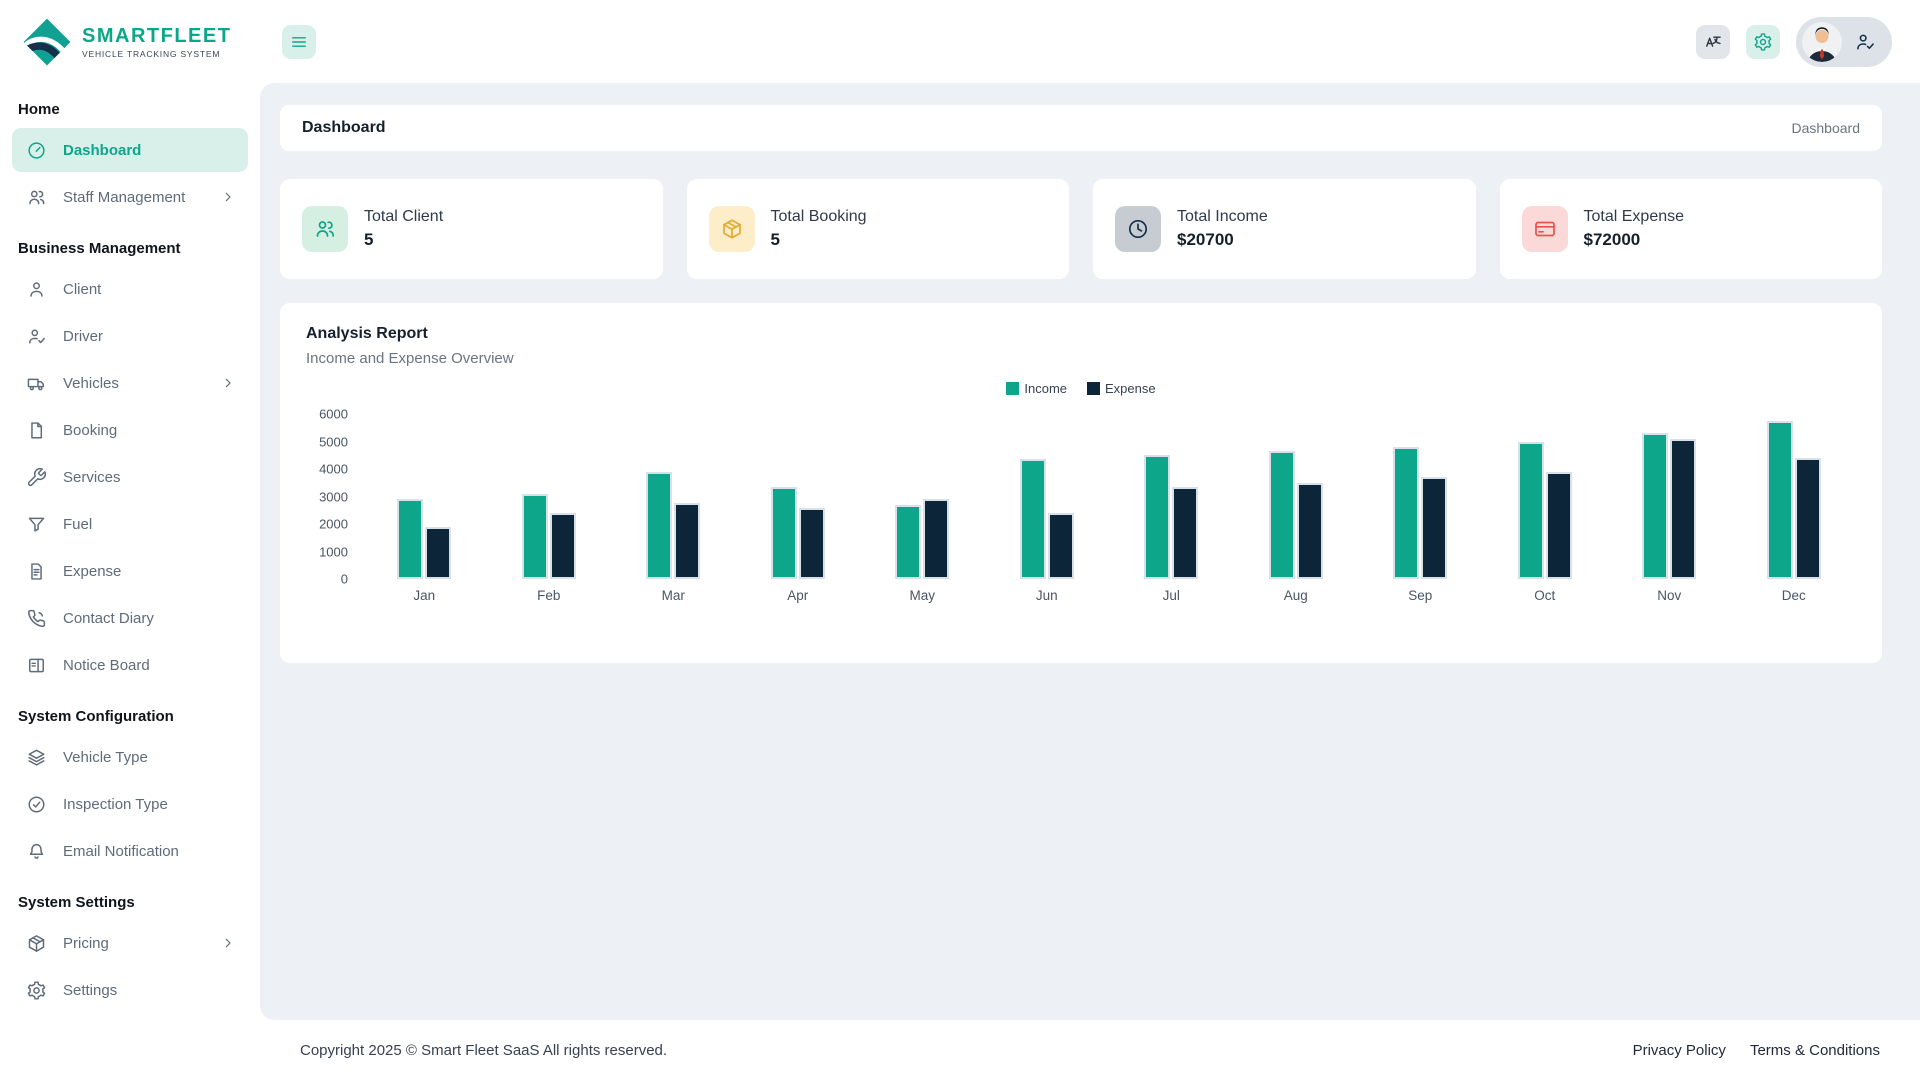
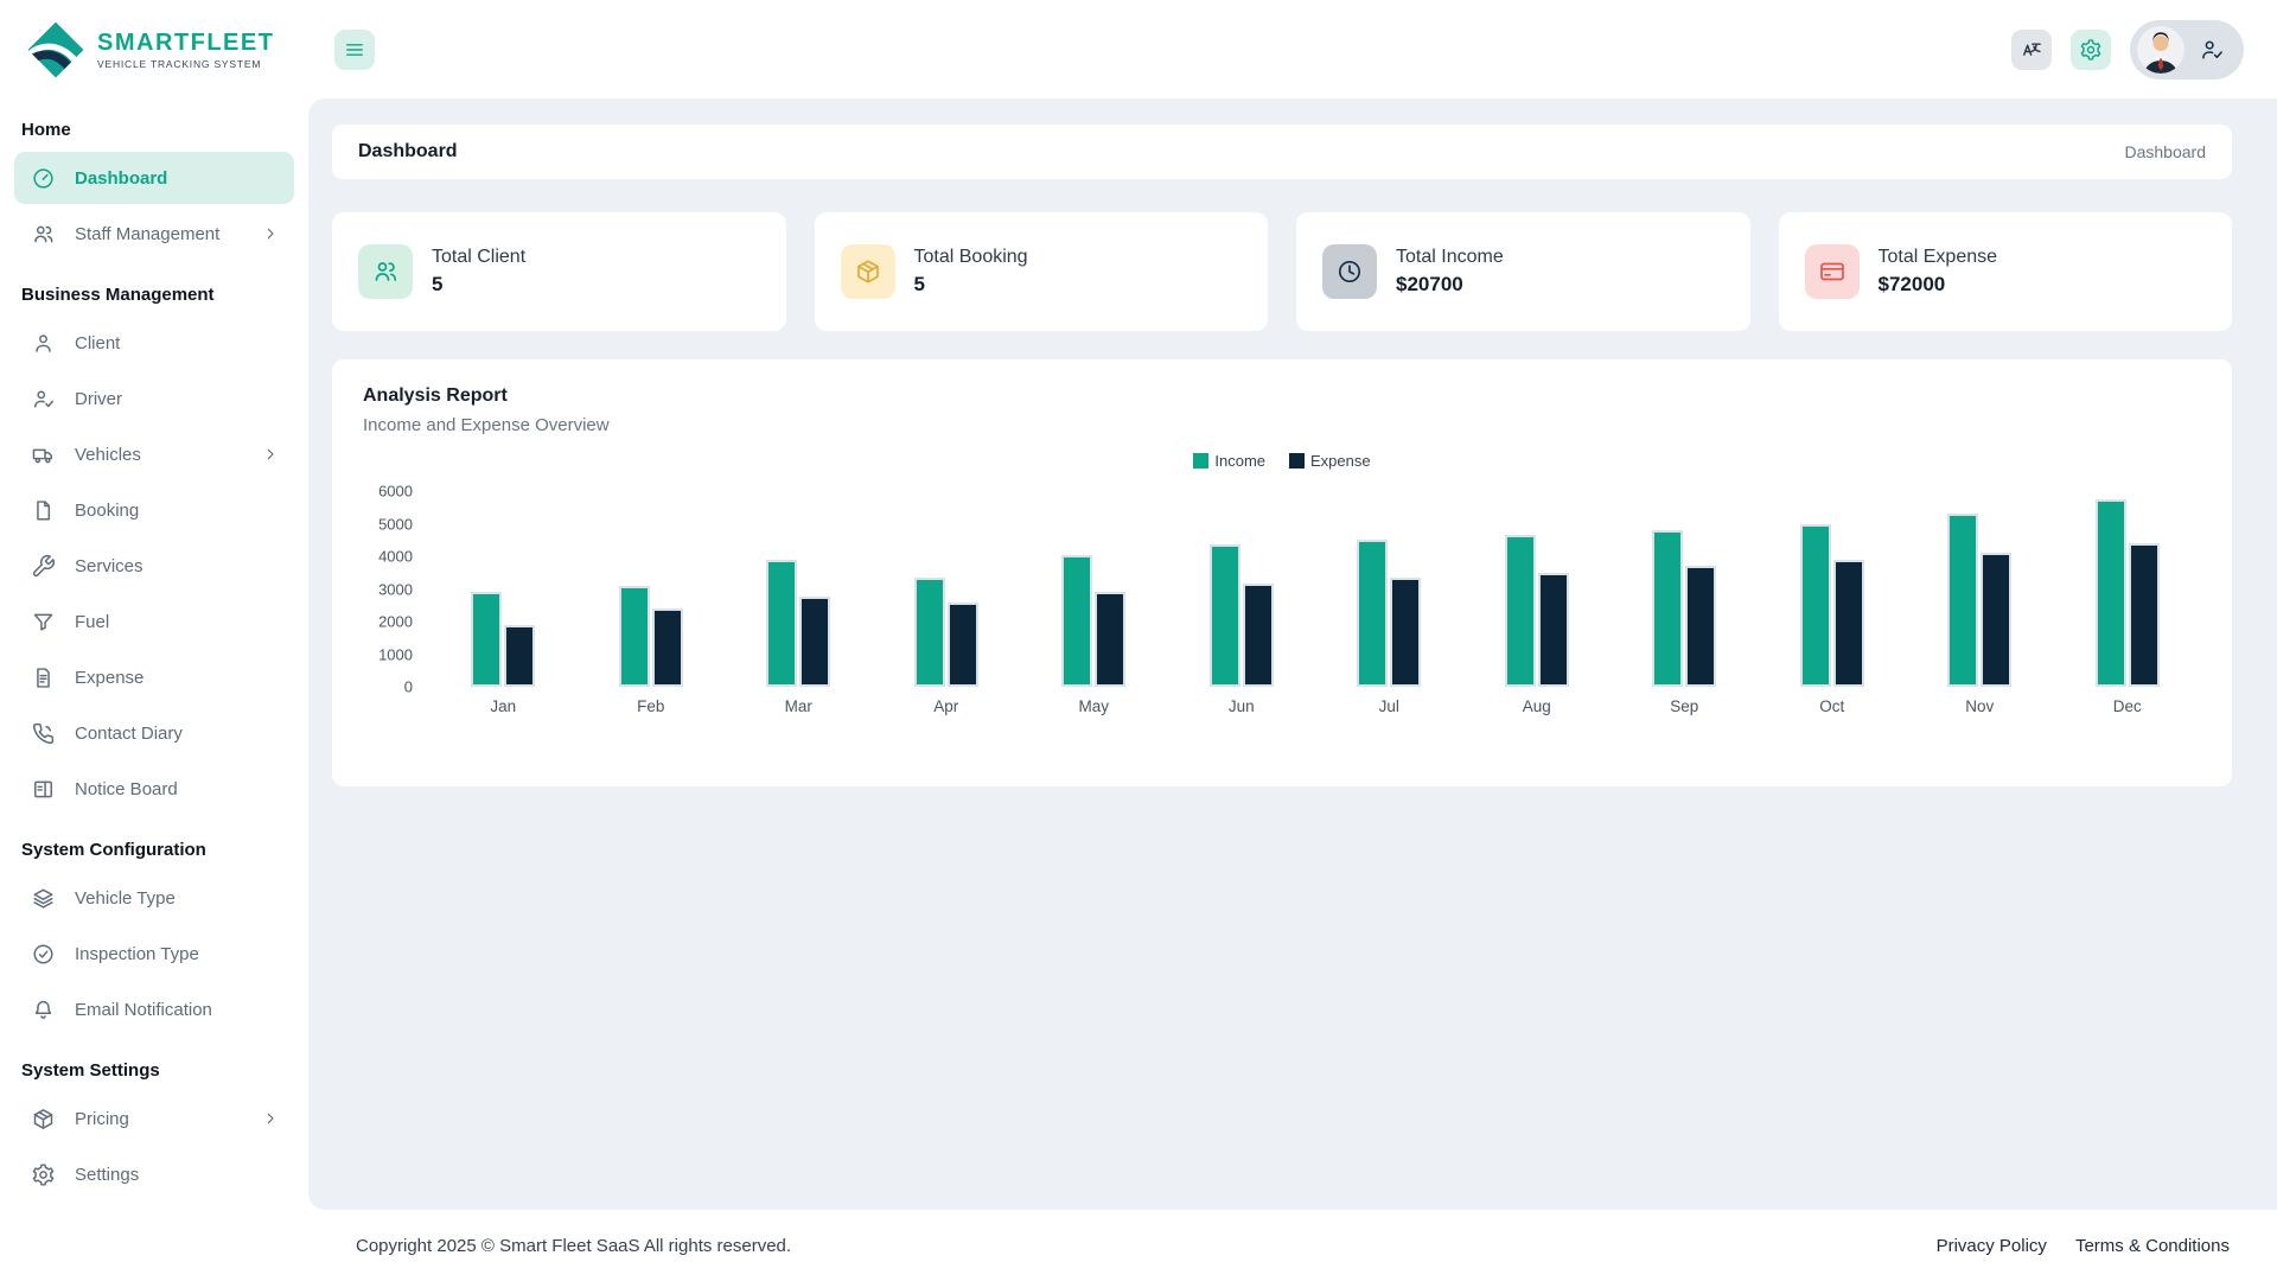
Income/May: 2700 -> 4000
Expense/Jun: 2400 -> 3200
Expense/Nov: 5100 -> 4100
